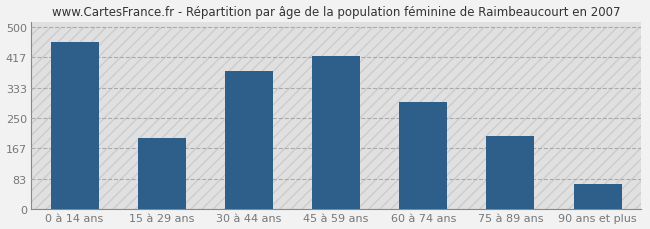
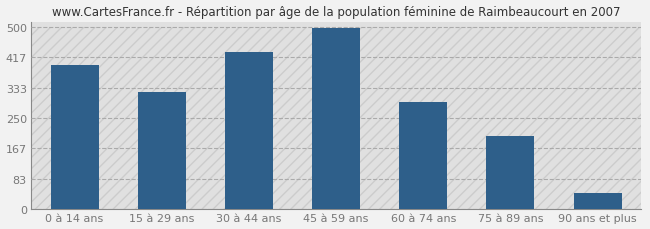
0 à 14 ans: 460 -> 397
15 à 29 ans: 195 -> 323
30 à 44 ans: 380 -> 432
45 à 59 ans: 420 -> 497
90 ans et plus: 70 -> 45
